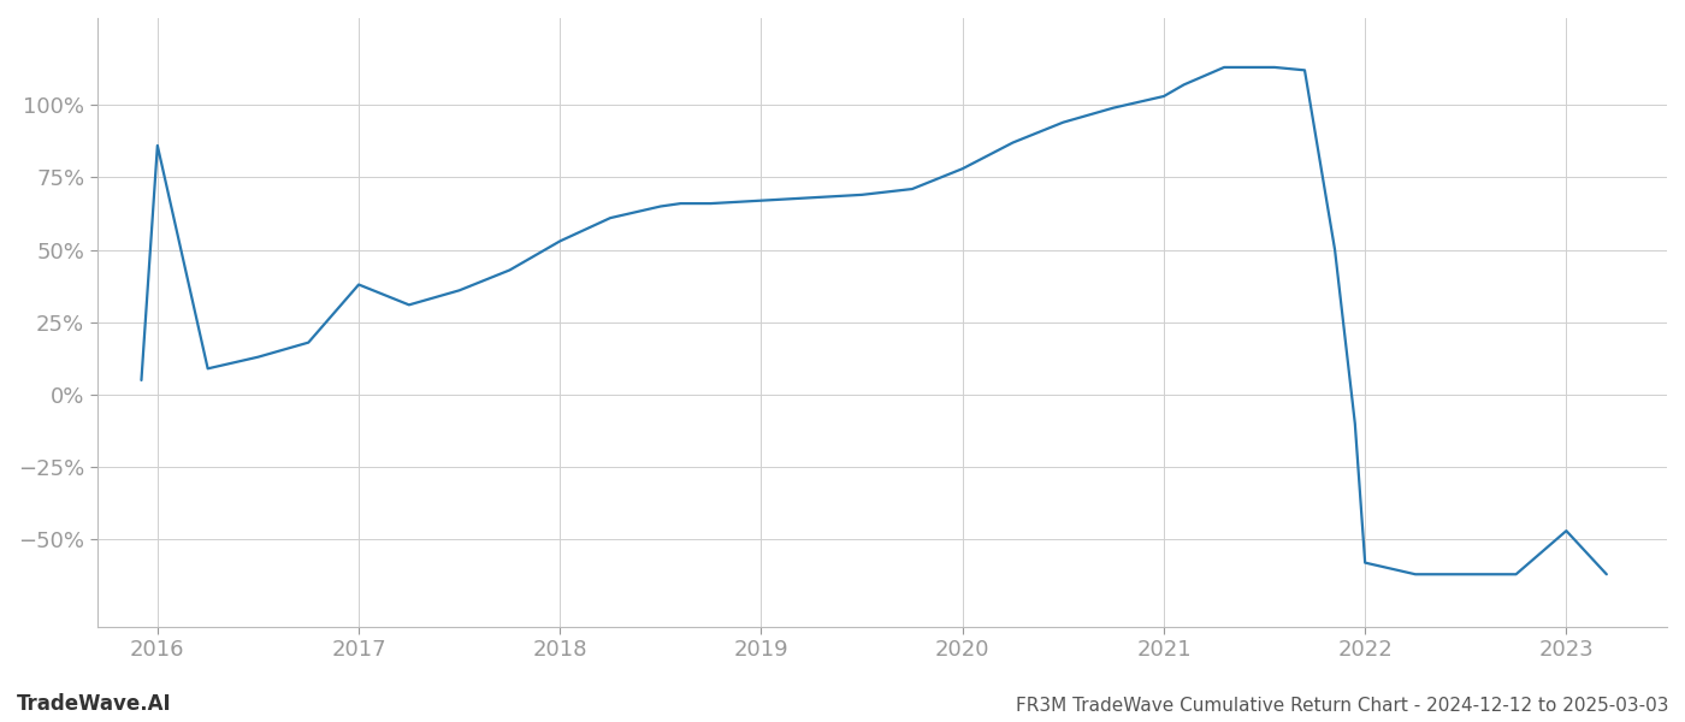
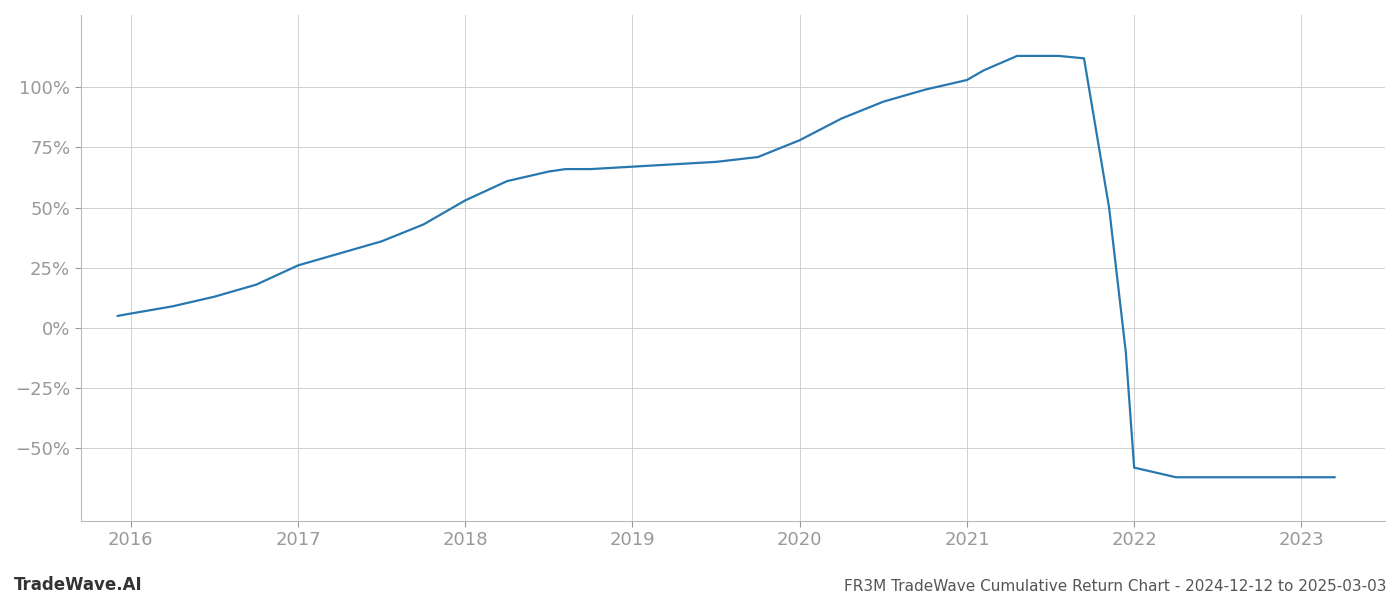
2016: 86% -> 6%
2017: 38% -> 26%
2023: -47% -> -62%
